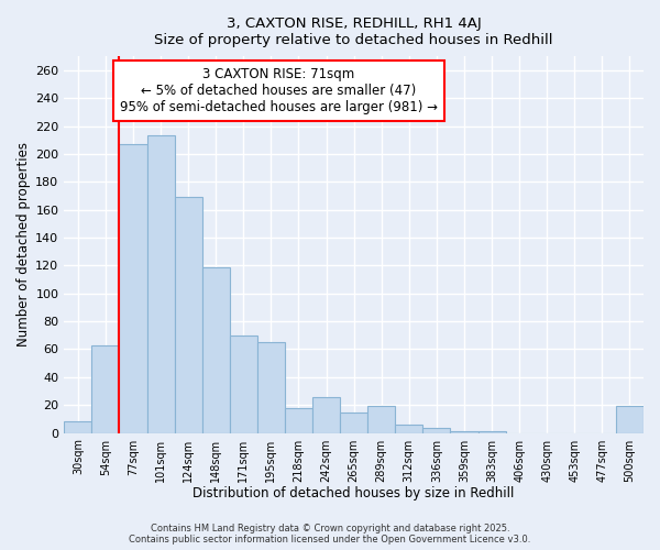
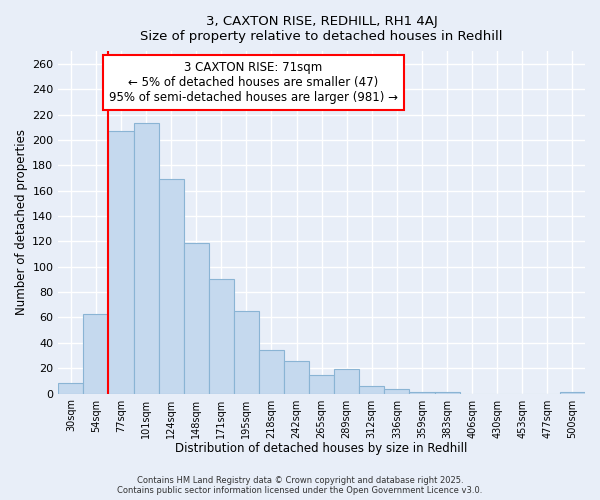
171sqm: 70 -> 90
218sqm: 18 -> 34
500sqm: 19 -> 1
